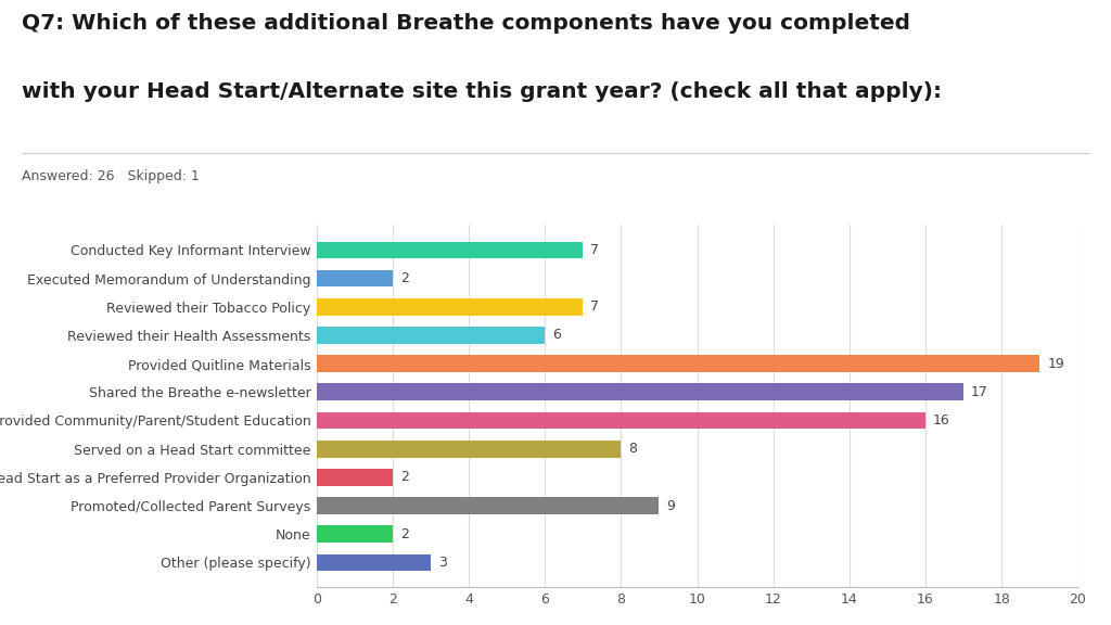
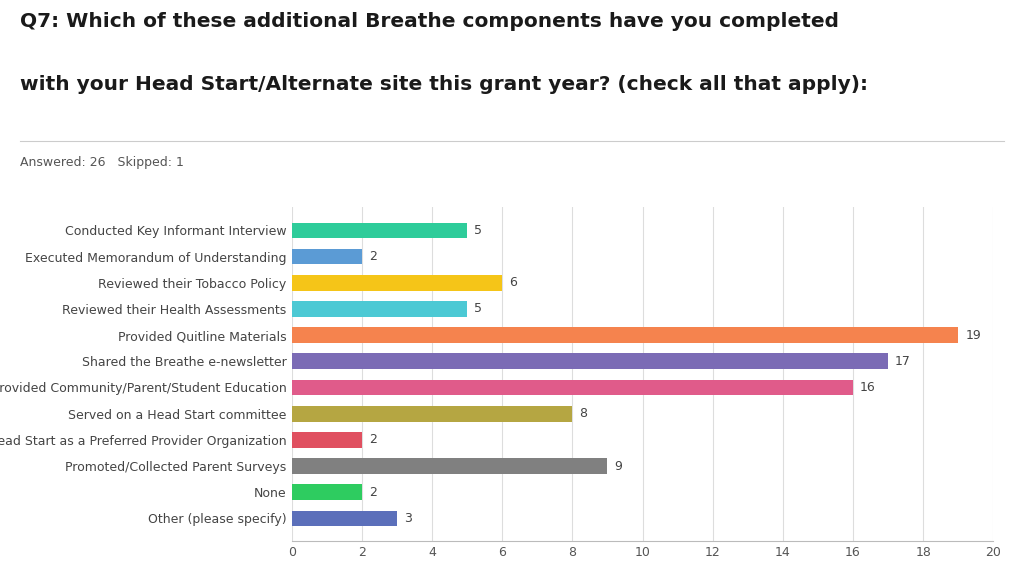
Conducted Key Informant Interview: 7 -> 5
Reviewed their Tobacco Policy: 7 -> 6
Reviewed their Health Assessments: 6 -> 5
